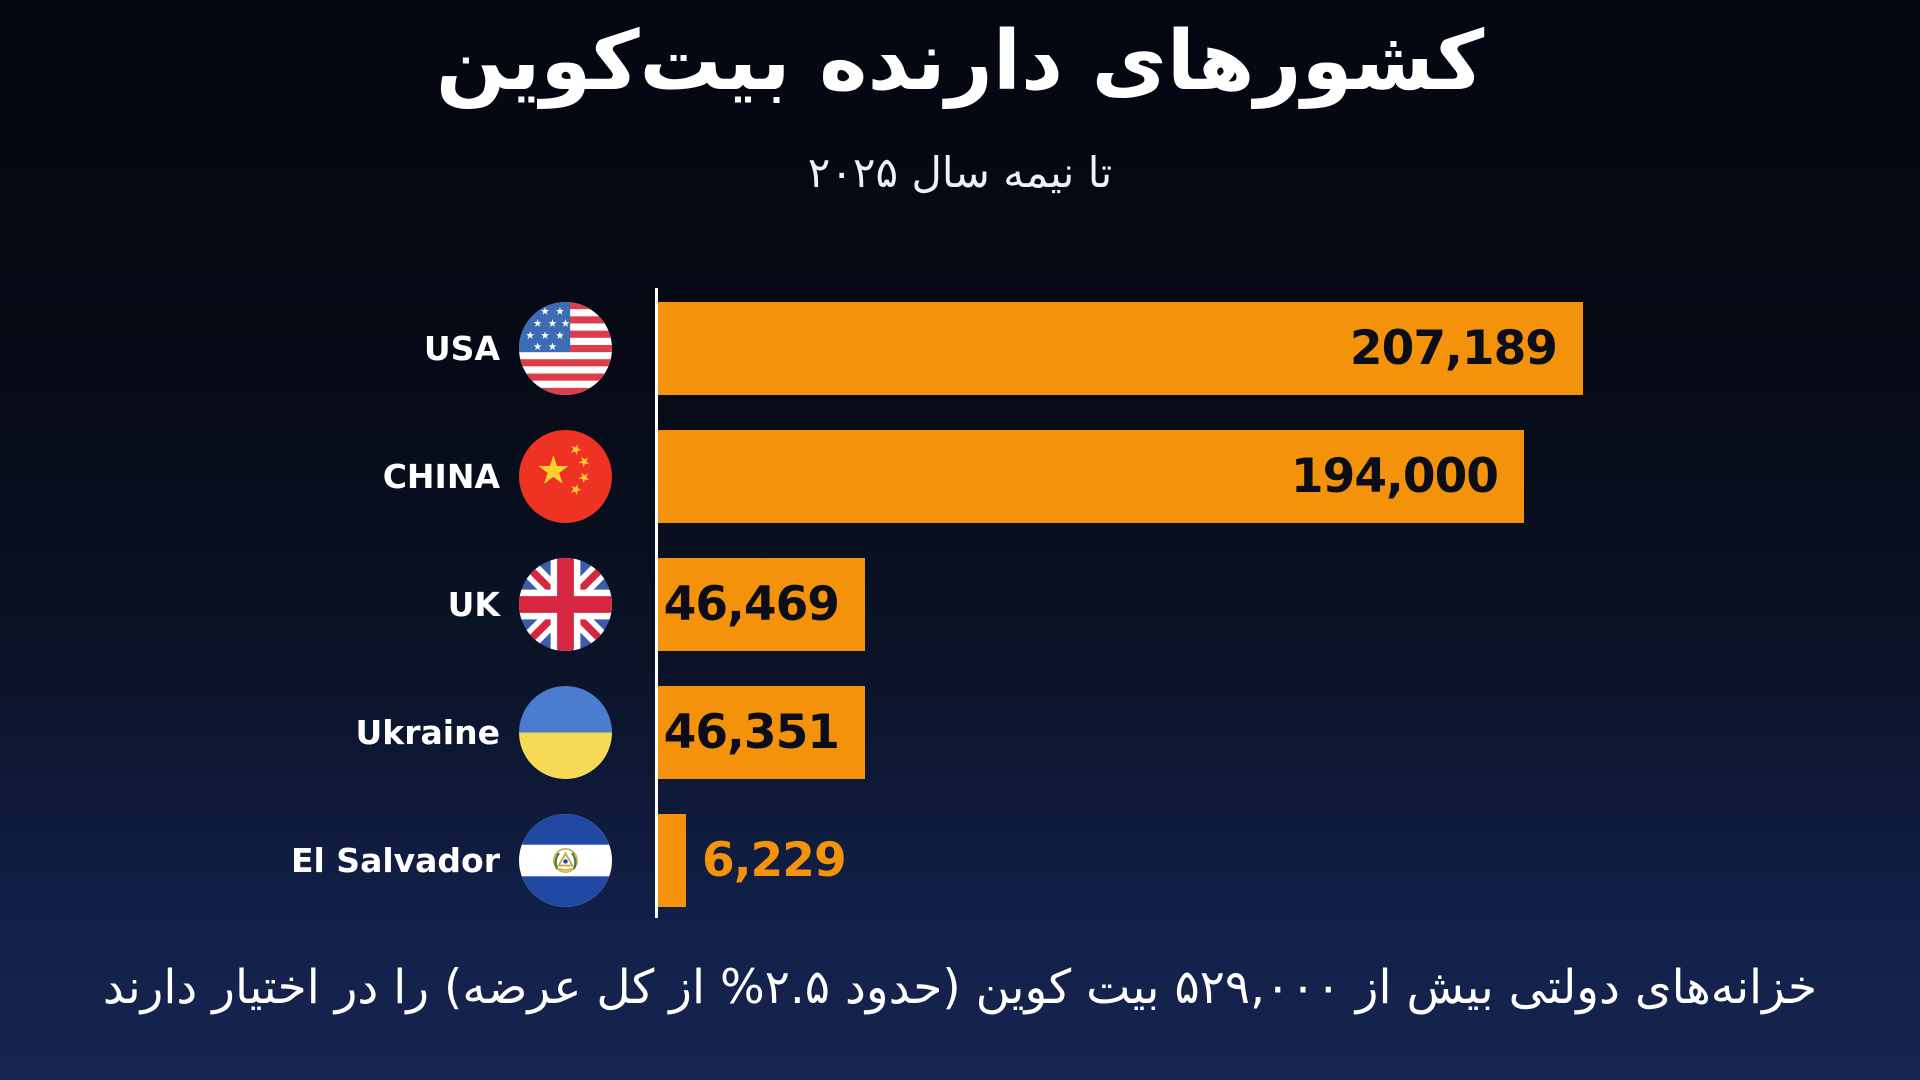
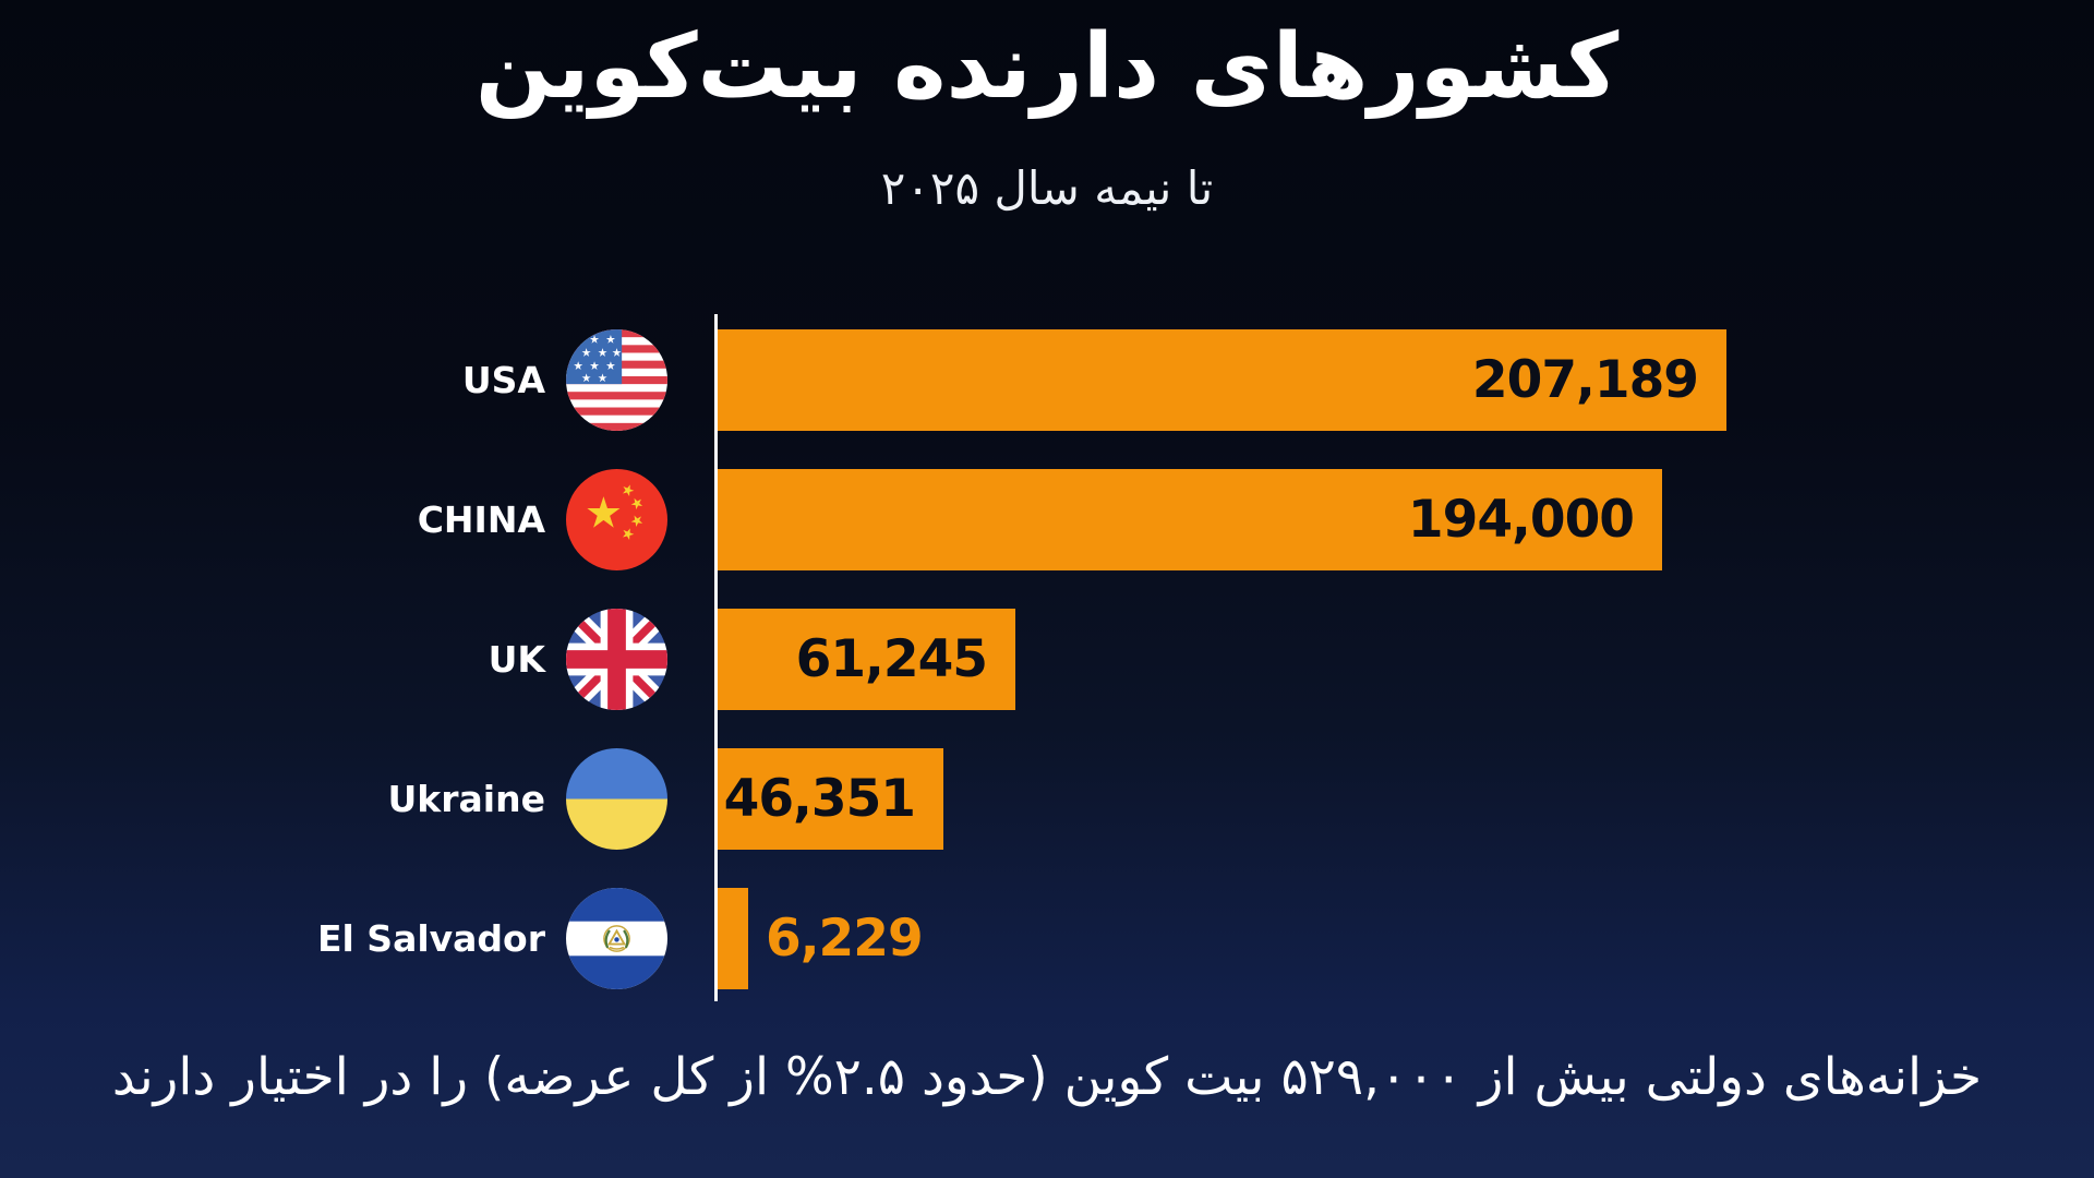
UK: 46,469 -> 61,245
